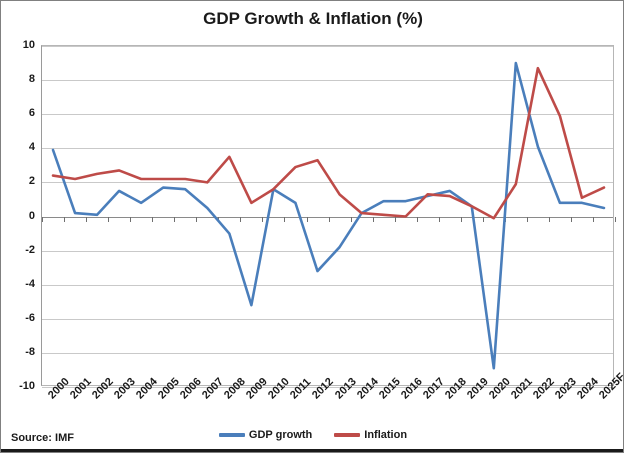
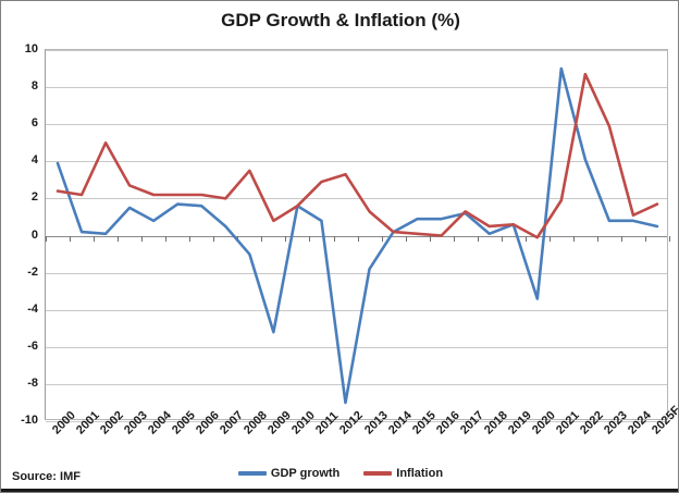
Inflation/2002: 2.5 -> 5.0
GDP growth/2012: -3.2 -> -9.0
GDP growth/2018: 1.5 -> 0.1
Inflation/2018: 1.2 -> 0.5
GDP growth/2020: -8.9 -> -3.4
